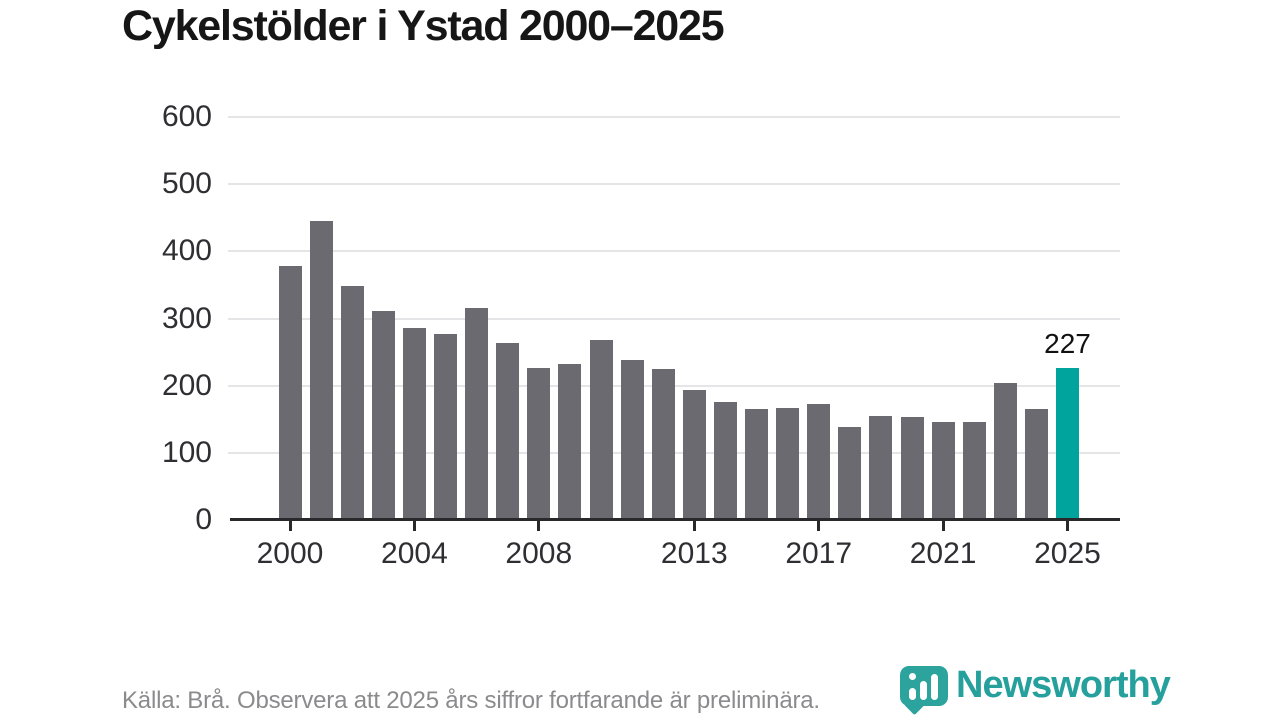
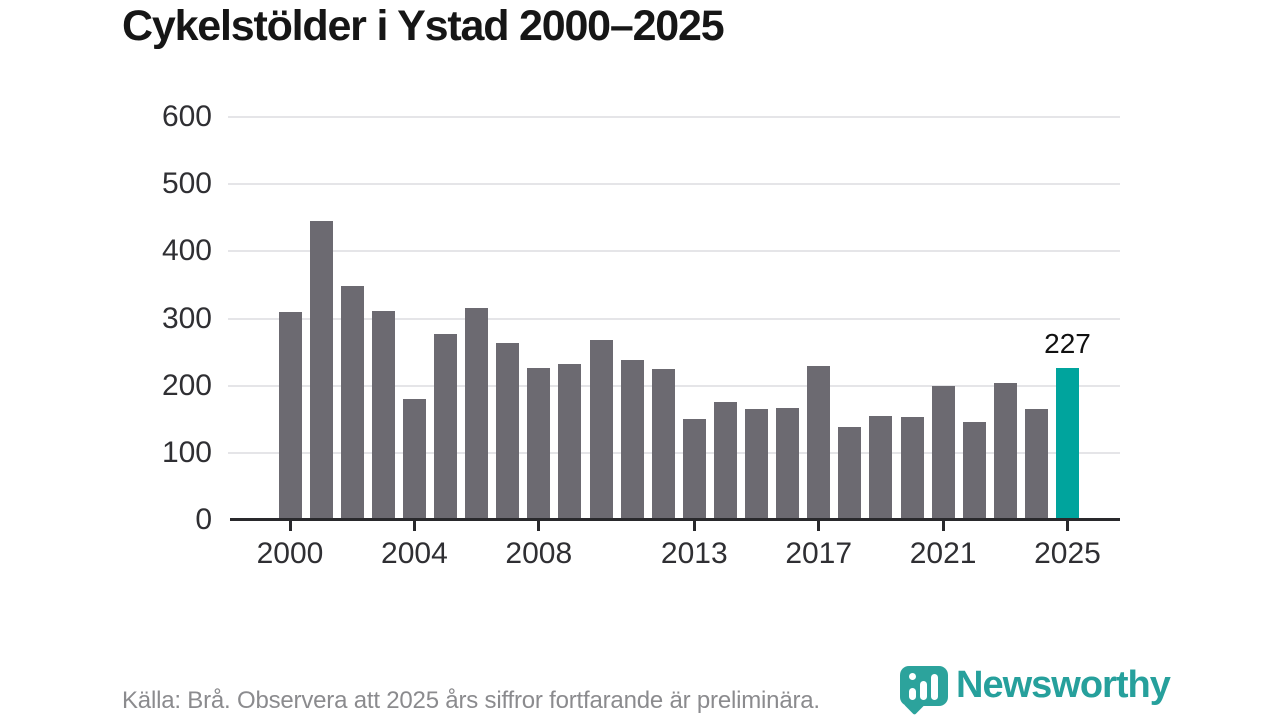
2000: 380 -> 310
2004: 290 -> 180
2013: 190 -> 150
2017: 170 -> 230
2021: 150 -> 200
